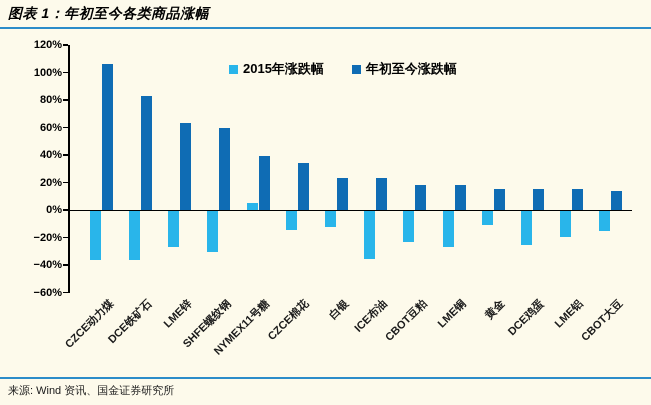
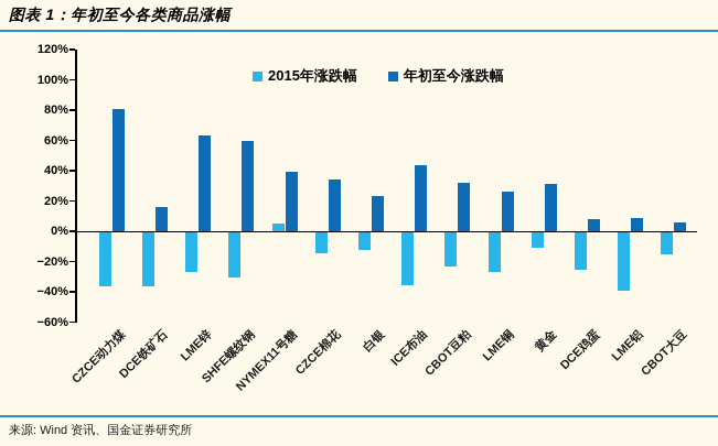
年初至今涨跌幅/CZCE动力煤: 106% -> 81%
年初至今涨跌幅/DCE铁矿石: 83% -> 16%
年初至今涨跌幅/ICE布油: 23% -> 44%
年初至今涨跌幅/CBOT豆粕: 18% -> 32%
年初至今涨跌幅/LME铜: 18% -> 26%
年初至今涨跌幅/黄金: 15% -> 31%
年初至今涨跌幅/DCE鸡蛋: 15% -> 8%
2015年涨跌幅/LME铝: -19% -> -39%
年初至今涨跌幅/LME铝: 15% -> 9%
年初至今涨跌幅/CBOT大豆: 14% -> 6%
